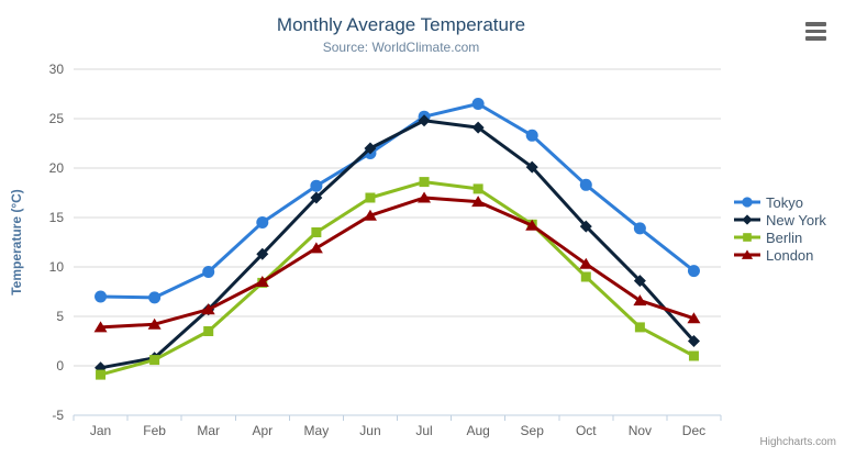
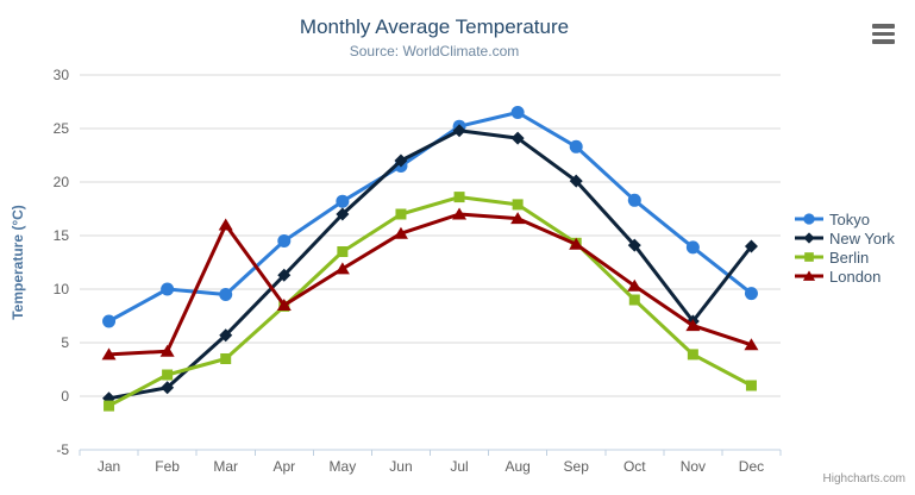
Tokyo/Feb: 7 -> 10
Berlin/Feb: 1 -> 2
London/Mar: 6 -> 16
New York/Nov: 9 -> 7
New York/Dec: 2 -> 14
